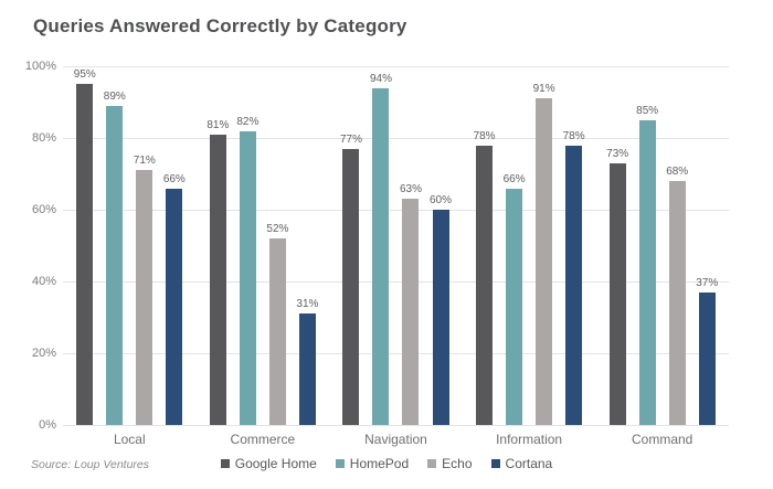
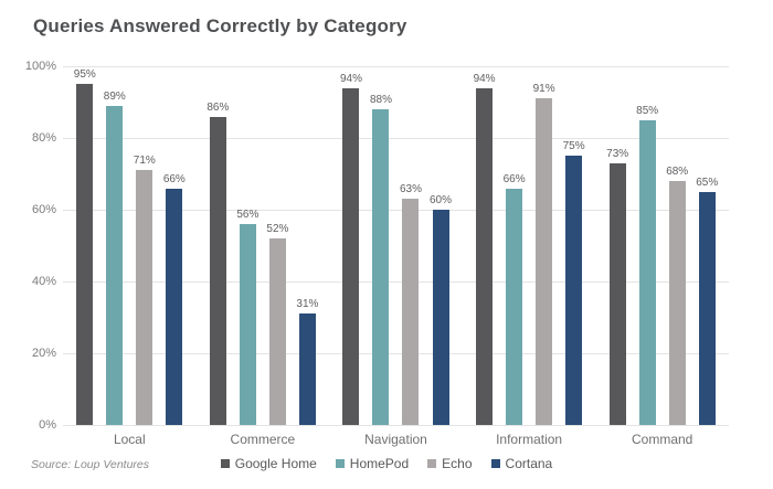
Google Home/Commerce: 81% -> 86%
HomePod/Commerce: 82% -> 56%
Google Home/Navigation: 77% -> 94%
HomePod/Navigation: 94% -> 88%
Google Home/Information: 78% -> 94%
Cortana/Information: 78% -> 75%
Cortana/Command: 37% -> 65%
